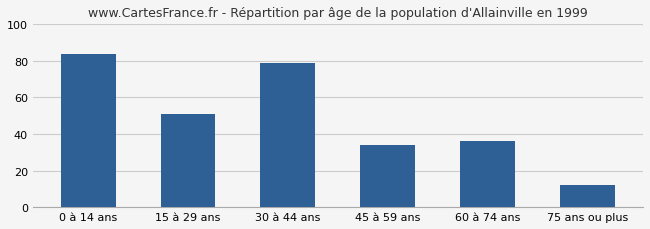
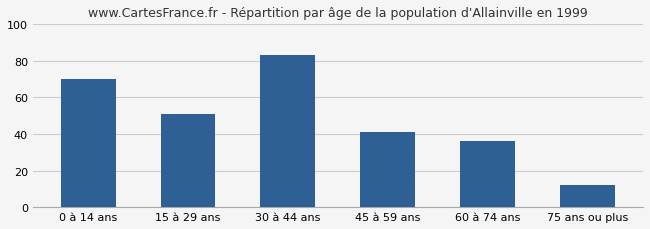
0 à 14 ans: 84 -> 70
30 à 44 ans: 79 -> 83
45 à 59 ans: 34 -> 41
